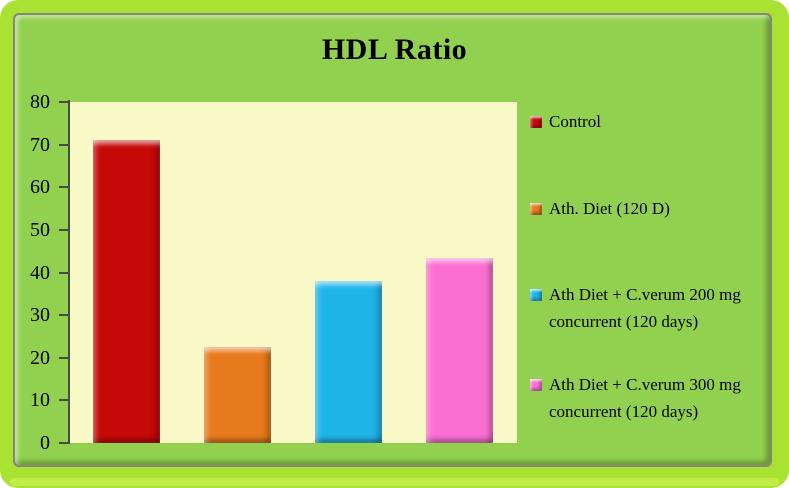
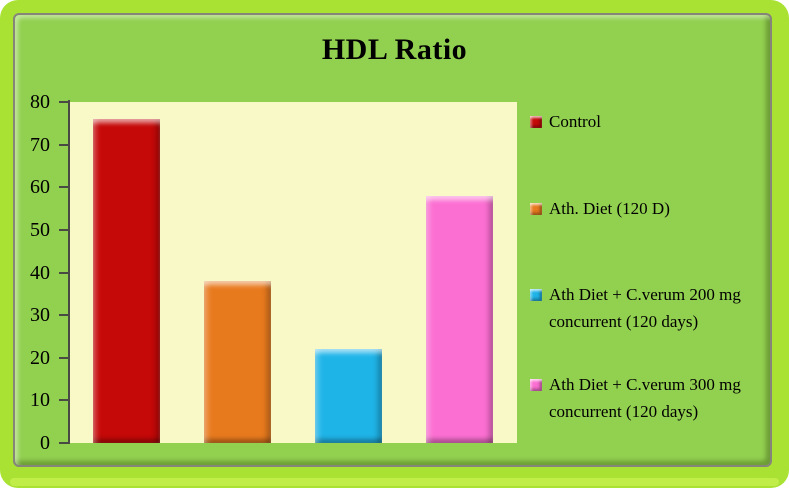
Control: 71 -> 76
Ath. Diet (120 D): 22 -> 38
Ath Diet + C.verum 200 mg concurrent (120 days): 38 -> 22
Ath Diet + C.verum 300 mg concurrent (120 days): 44 -> 58
